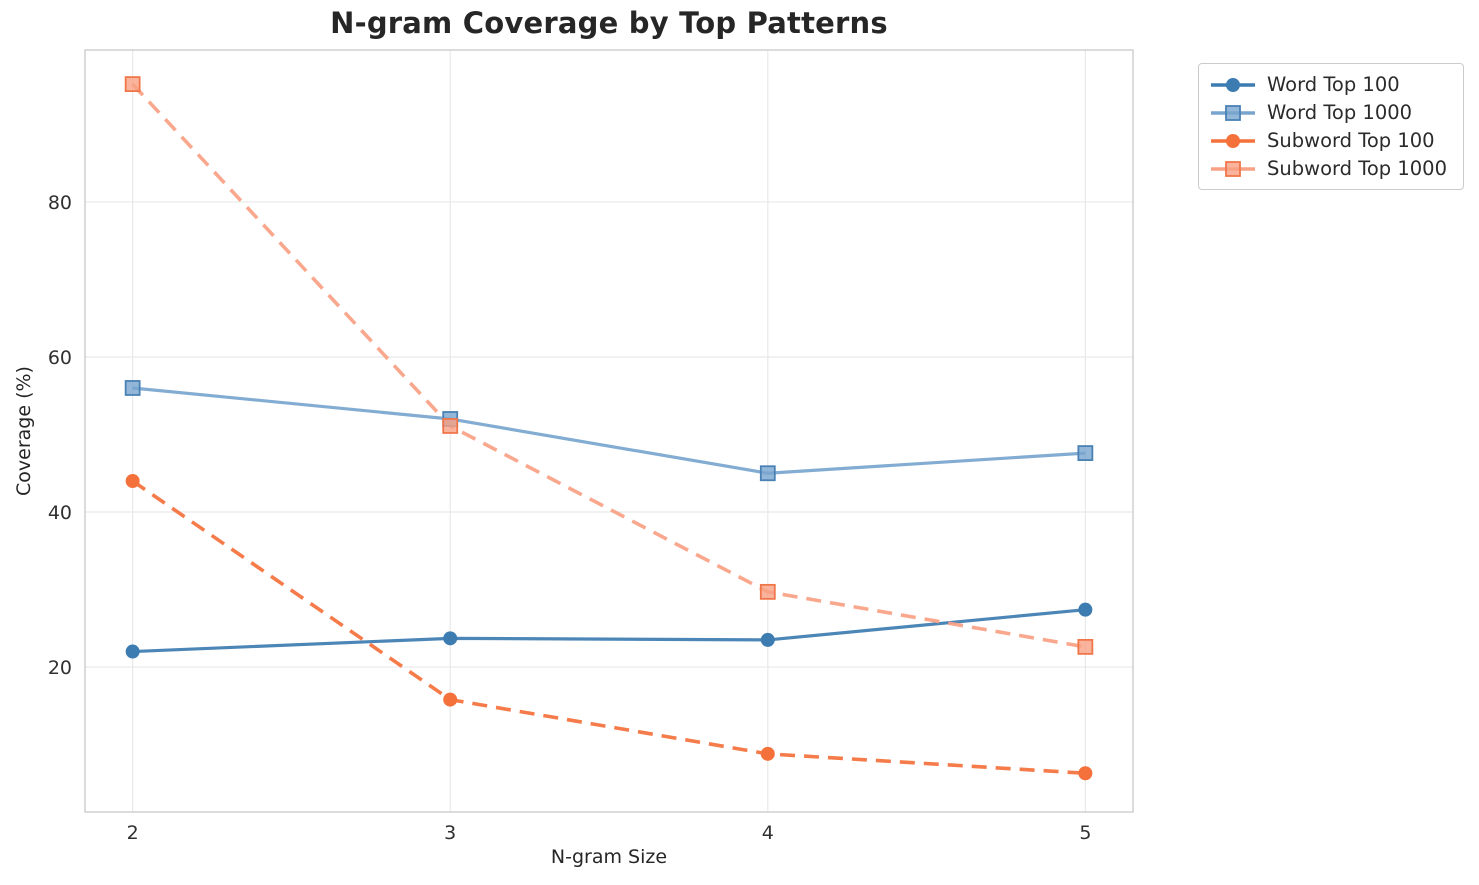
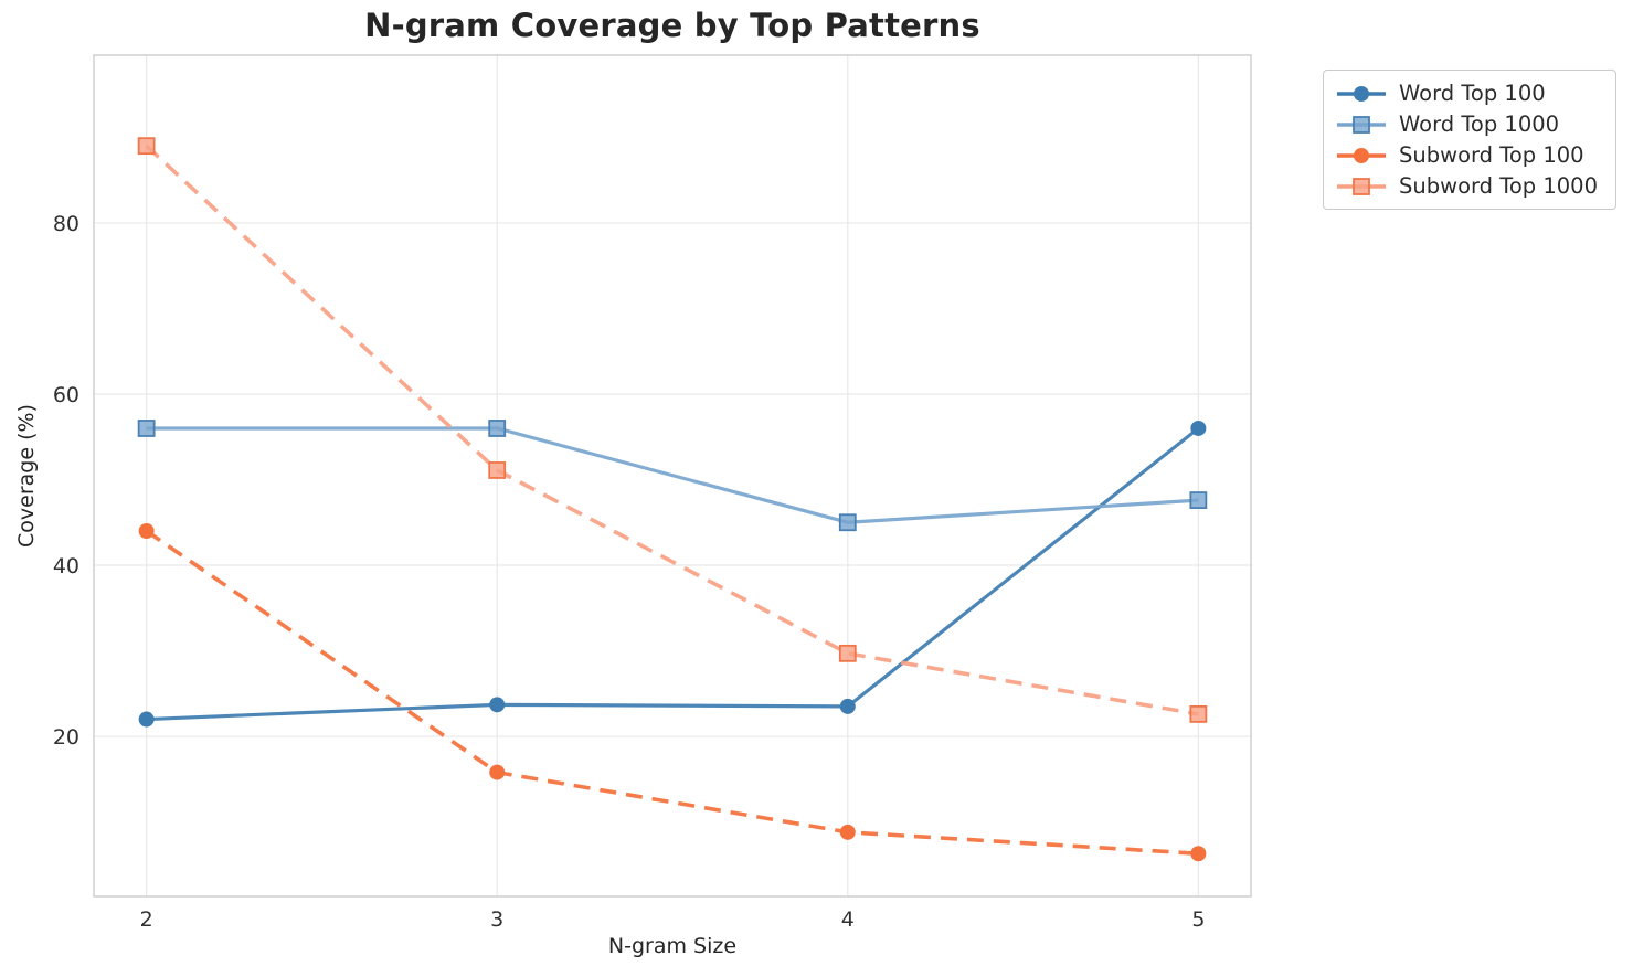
Subword Top 1000/2: 95 -> 89
Word Top 1000/3: 52 -> 56
Word Top 100/5: 27 -> 56
